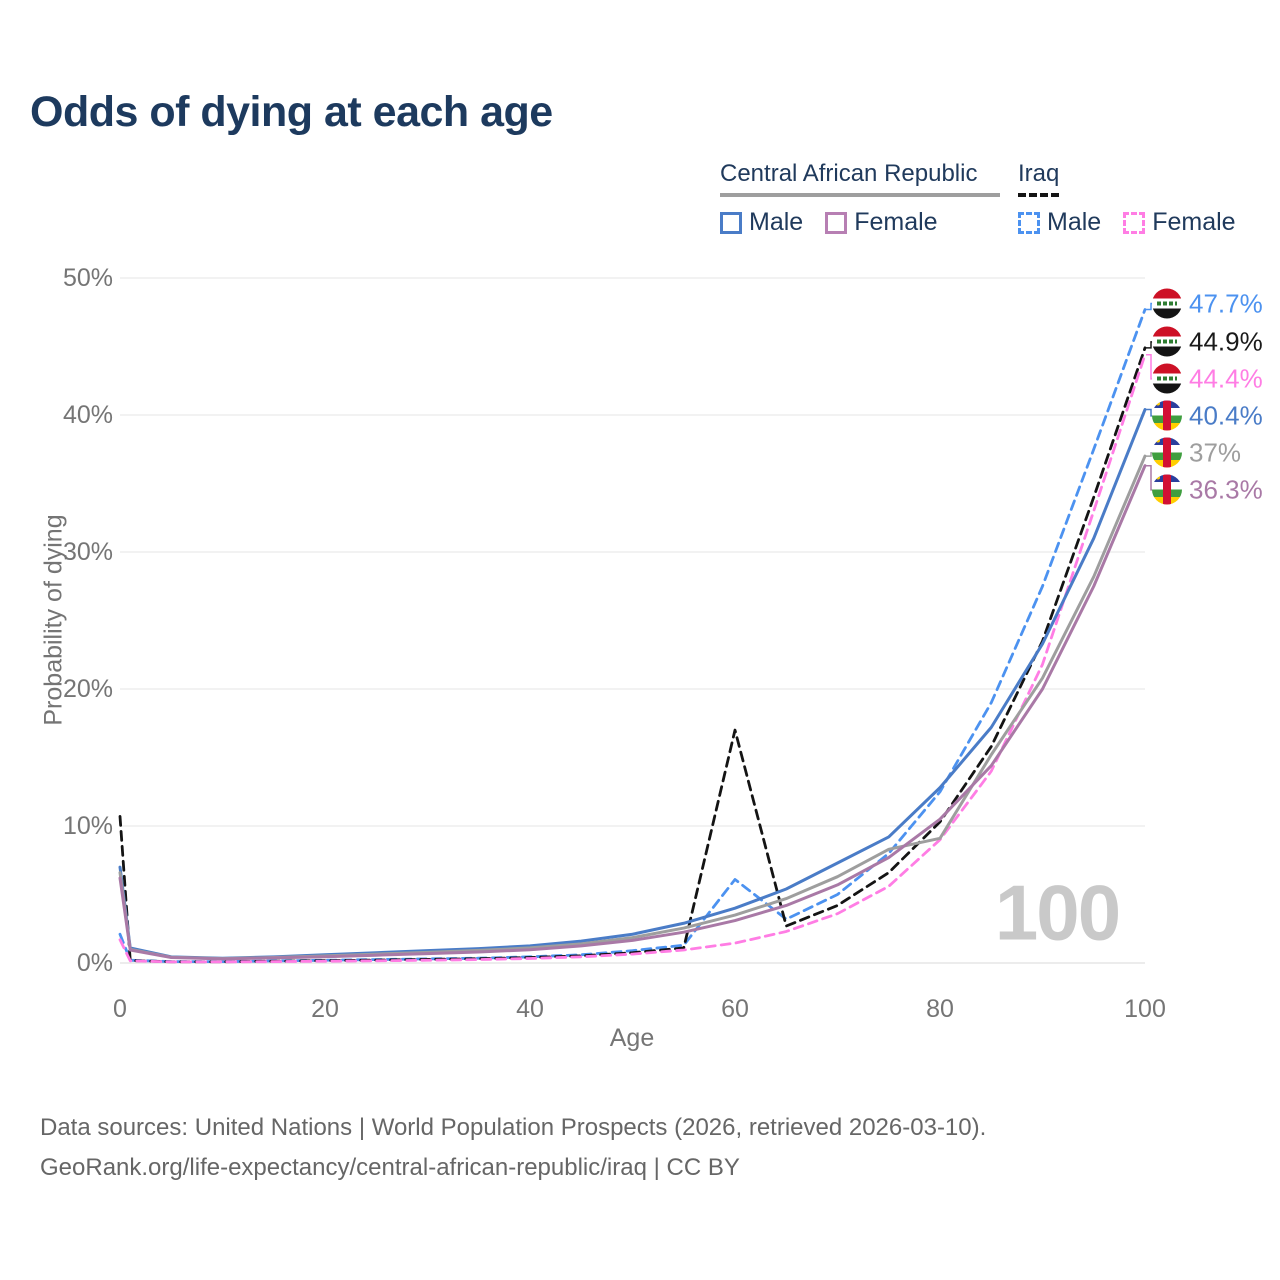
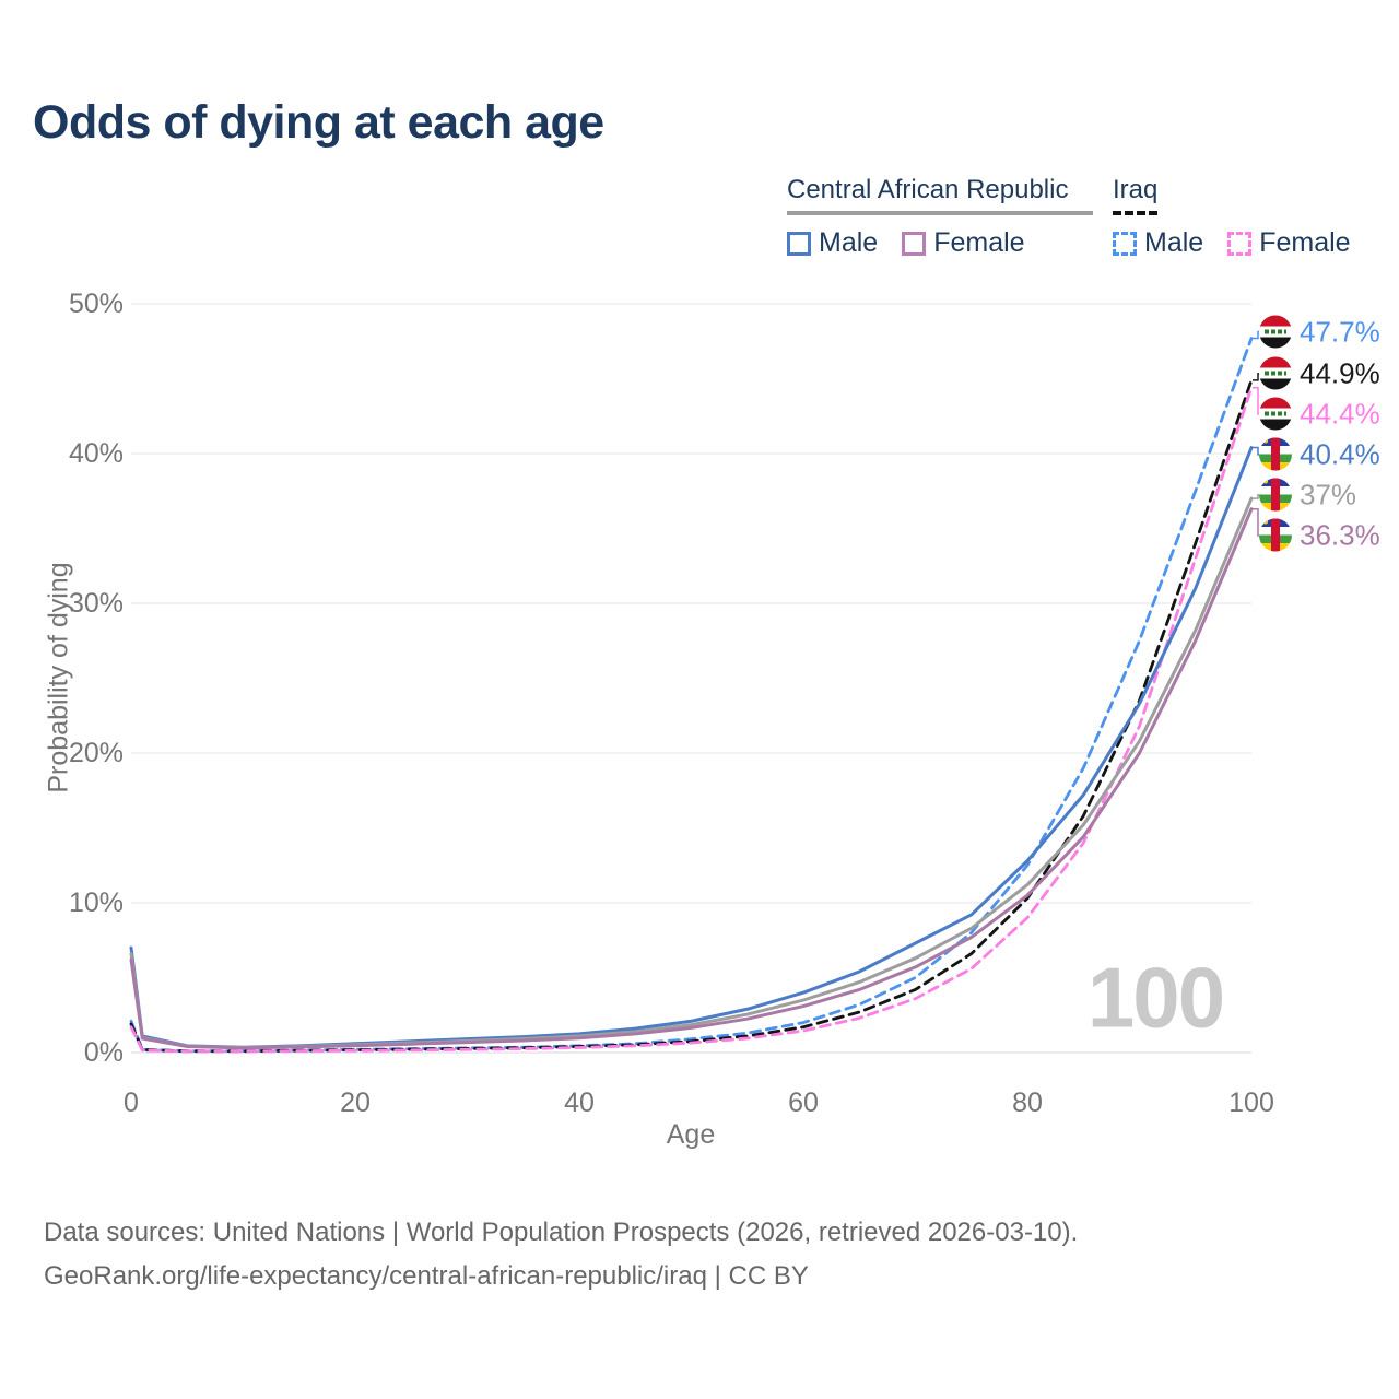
Iraq/0: 10.7% -> 1.9%
Iraq Male/60: 6.1% -> 2.0%
Iraq/60: 17.0% -> 1.7%
Central African Republic/80: 9.1% -> 11.2%
